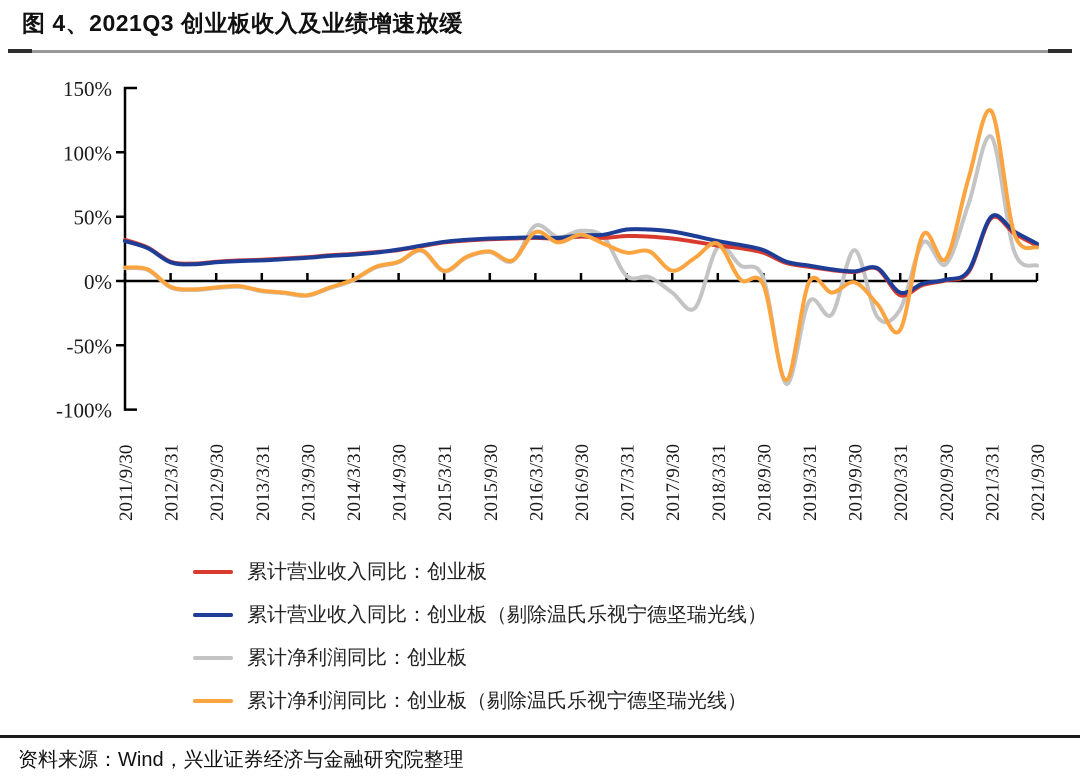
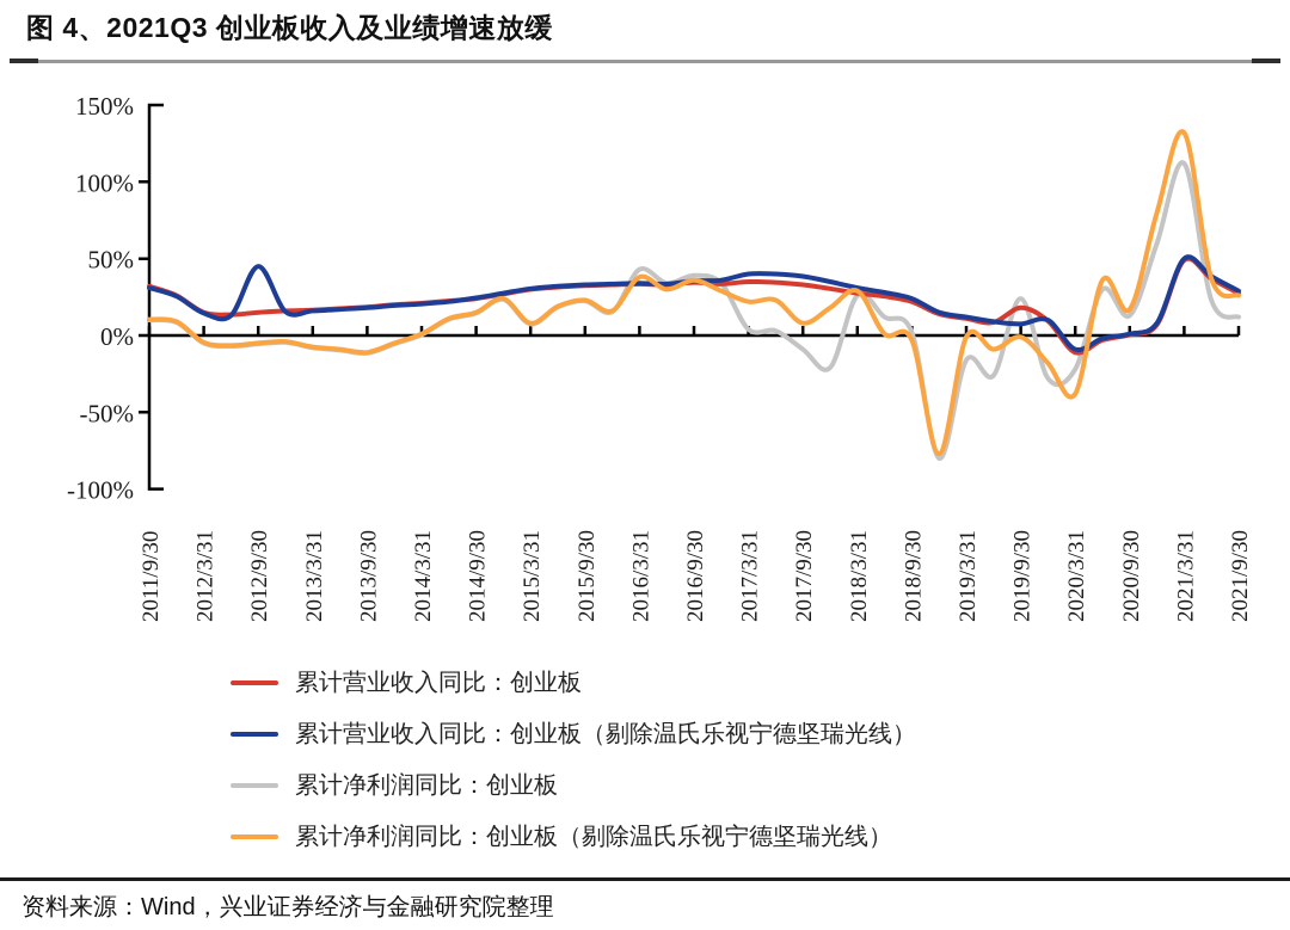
累计营业收入同比：创业板（剔除温氏乐视宁德坚瑞光线）/2012/9/30: 14% -> 45%
累计营业收入同比：创业板/2019/9/30: 7% -> 18%
